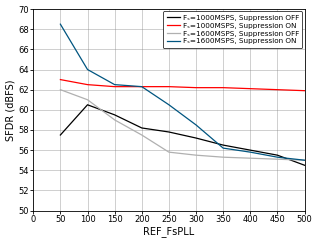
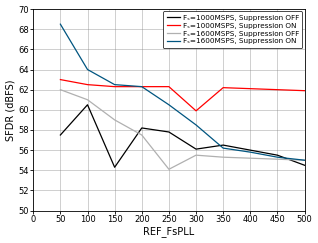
Fₛ=1000MSPS, Suppression OFF/150: 59.5 -> 54.3
Fₛ=1600MSPS, Suppression OFF/250: 55.8 -> 54.1
Fₛ=1000MSPS, Suppression OFF/300: 57.2 -> 56.1
Fₛ=1000MSPS, Suppression ON/300: 62.2 -> 59.9
